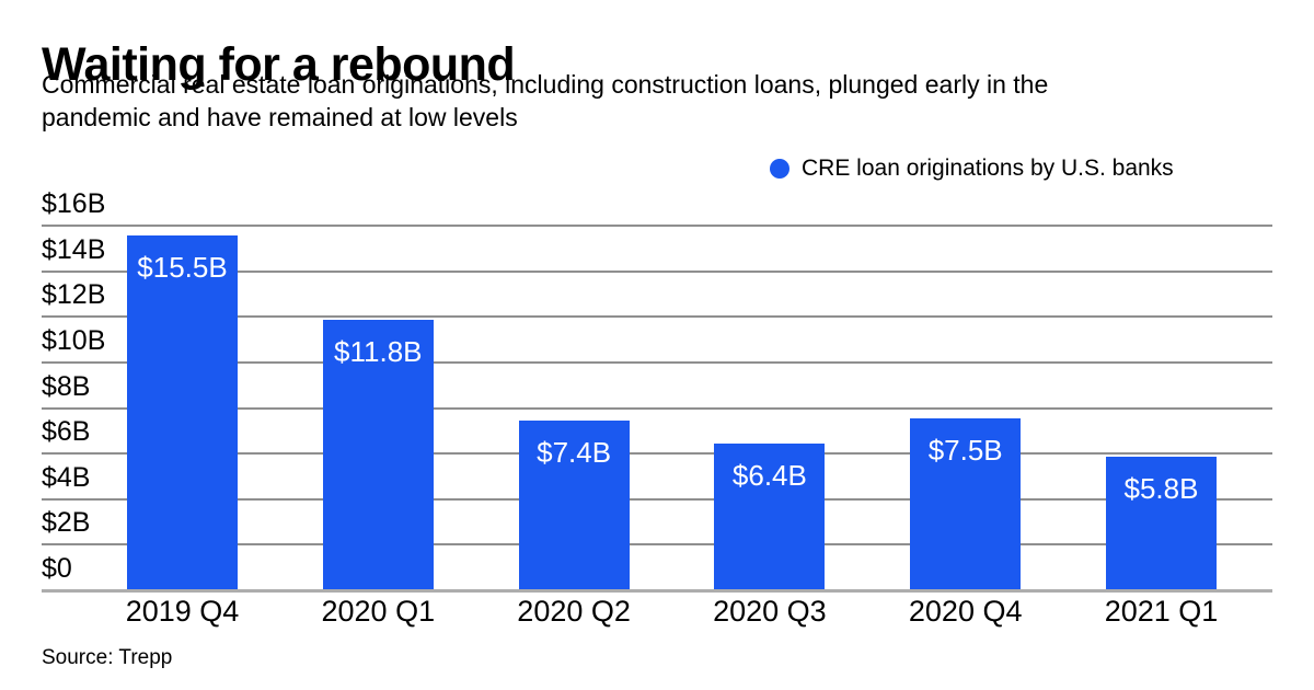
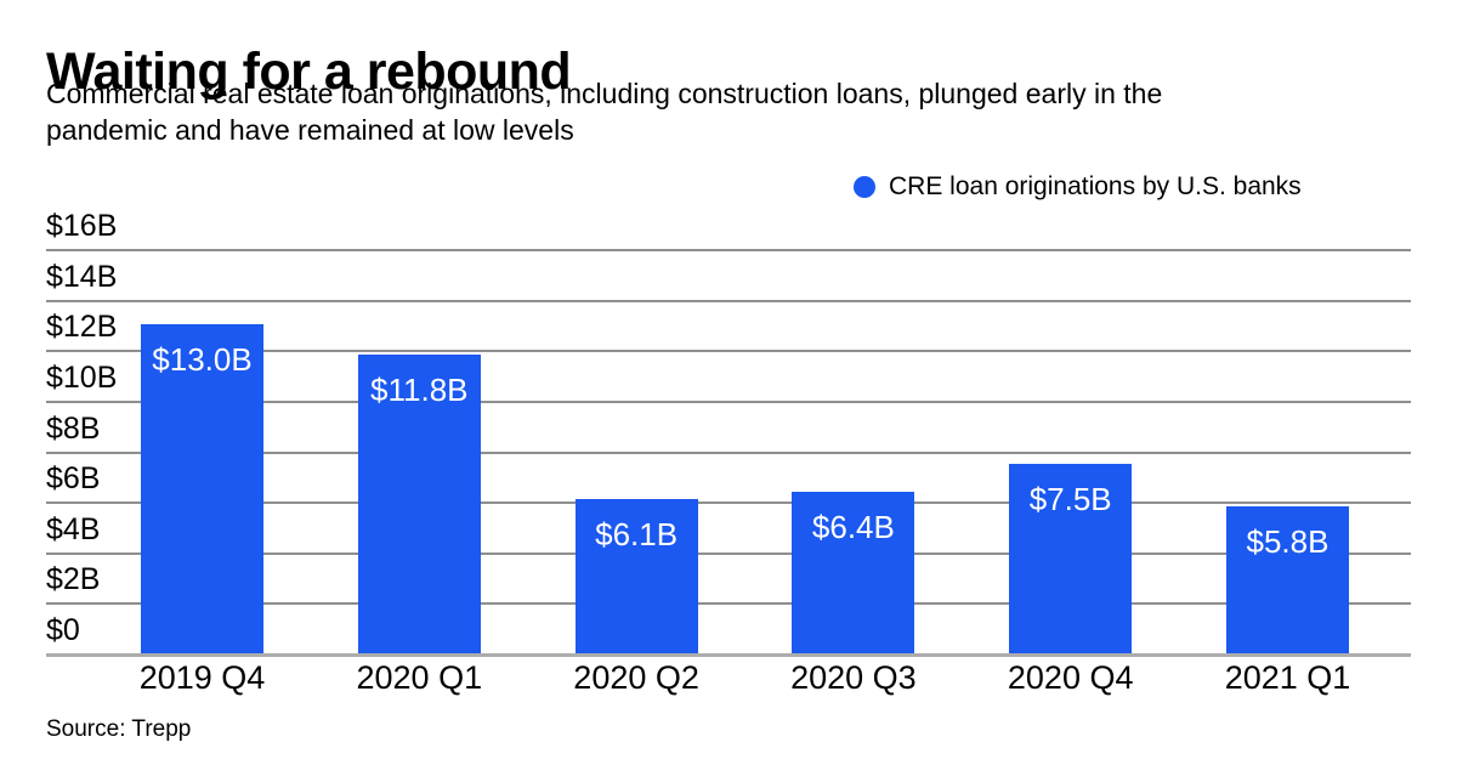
2019 Q4: $15.5B -> $13.0B
2020 Q2: $7.4B -> $6.1B
